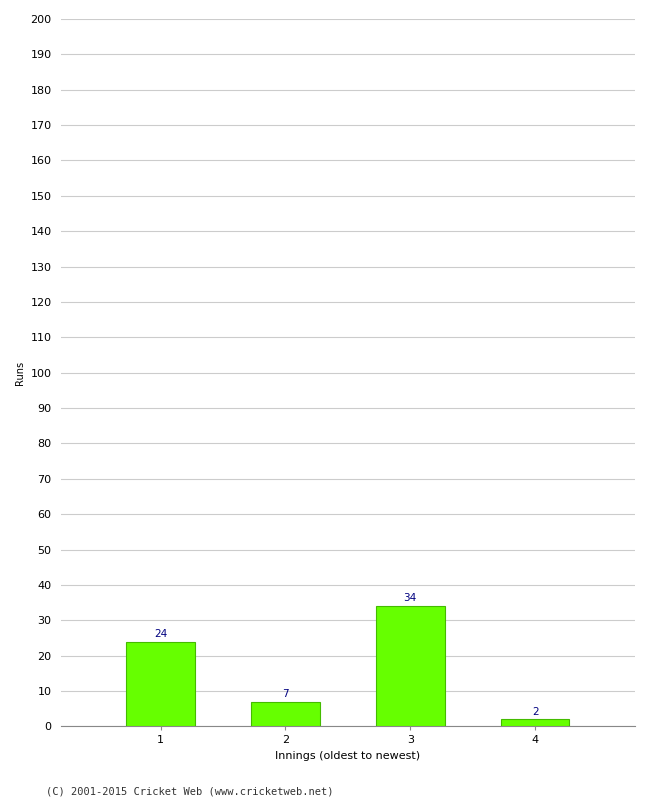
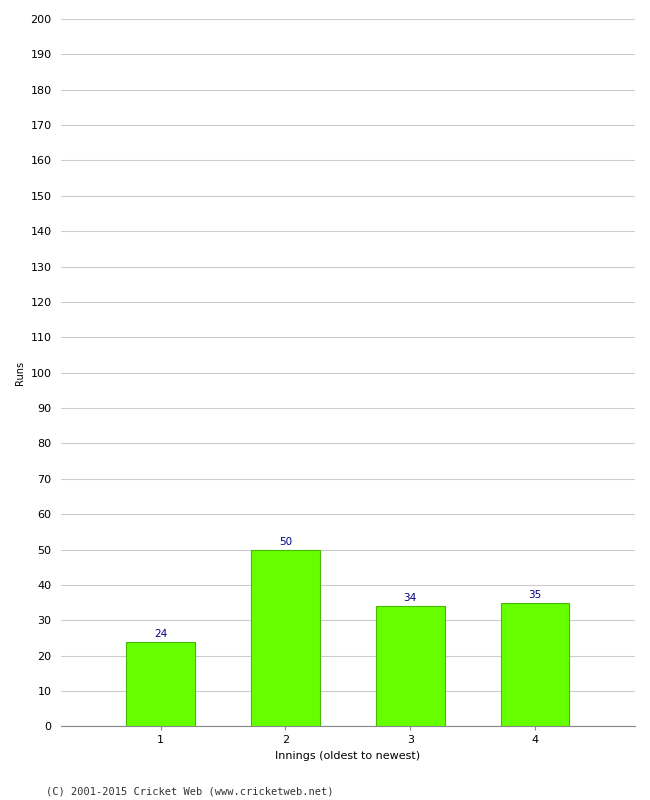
2: 7 -> 50
4: 2 -> 35
